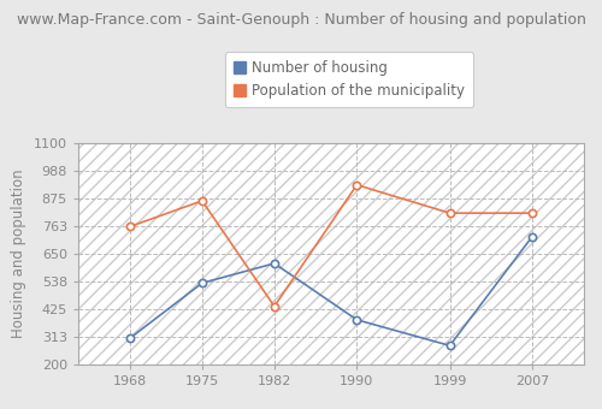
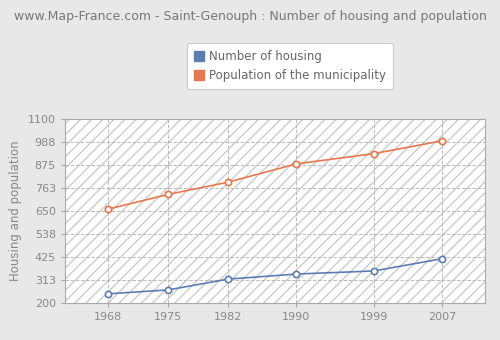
Number of housing/1968: 305 -> 243
Population of the municipality/1968: 760 -> 658
Number of housing/1975: 530 -> 262
Population of the municipality/1975: 865 -> 730
Number of housing/1982: 610 -> 315
Population of the municipality/1982: 435 -> 790
Number of housing/1990: 380 -> 340
Population of the municipality/1990: 930 -> 880
Number of housing/1999: 275 -> 355
Population of the municipality/1999: 815 -> 930
Number of housing/2007: 720 -> 415
Population of the municipality/2007: 815 -> 993
